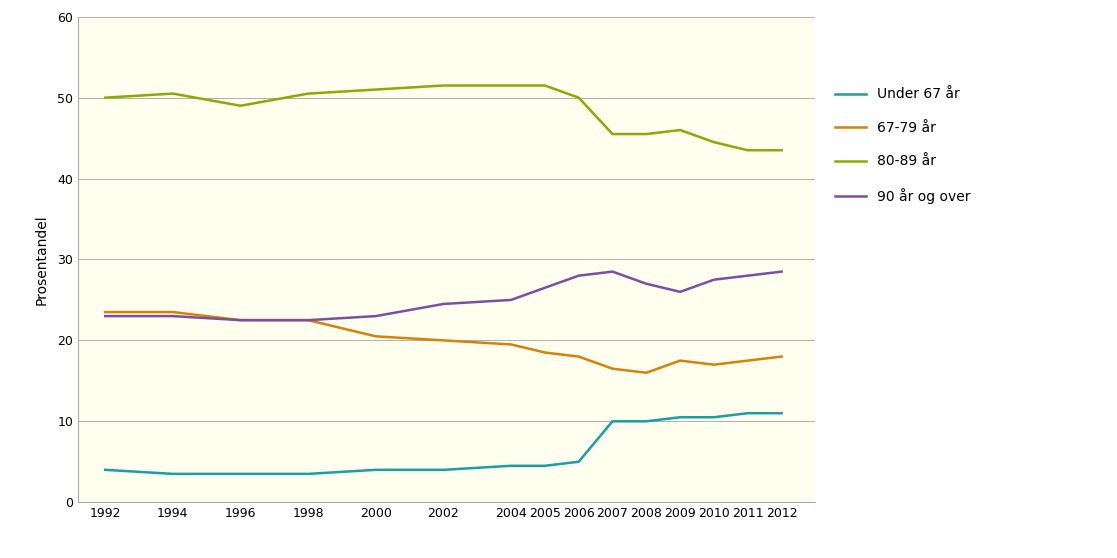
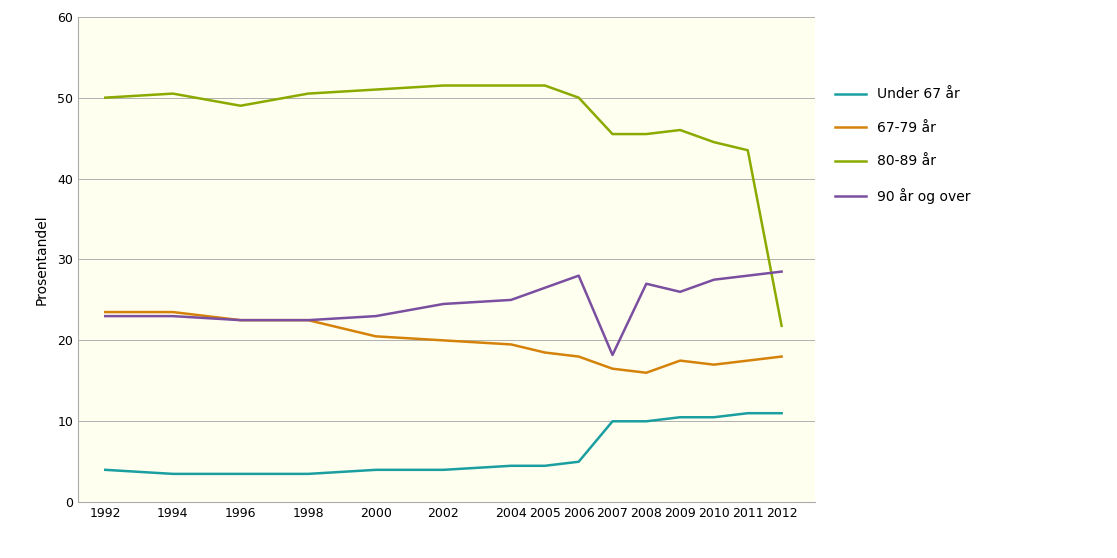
90 år og over/2007: 28.5 -> 18.2
80-89 år/2012: 43.5 -> 21.8
